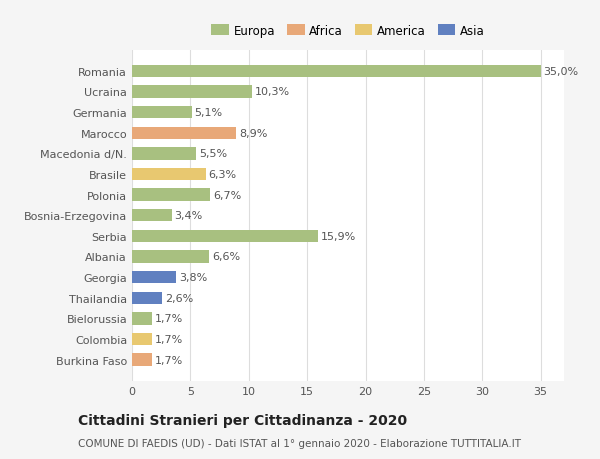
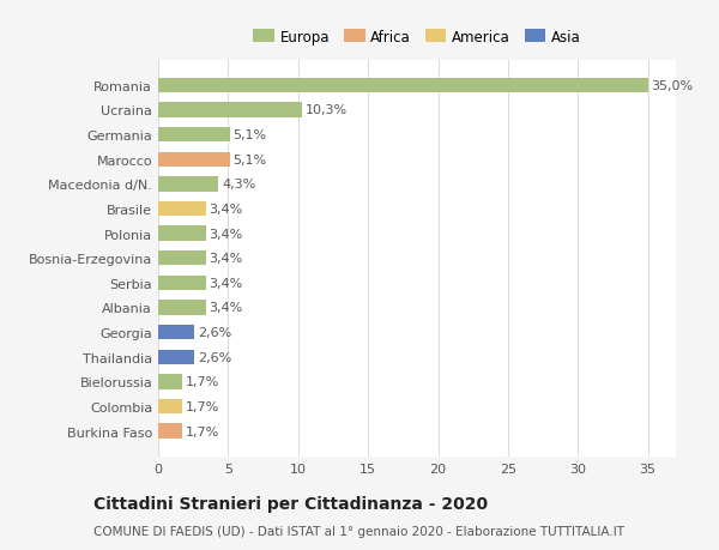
Marocco: 8,9% -> 5,1%
Macedonia d/N.: 5,5% -> 4,3%
Brasile: 6,3% -> 3,4%
Polonia: 6,7% -> 3,4%
Serbia: 15,9% -> 3,4%
Albania: 6,6% -> 3,4%
Georgia: 3,8% -> 2,6%
